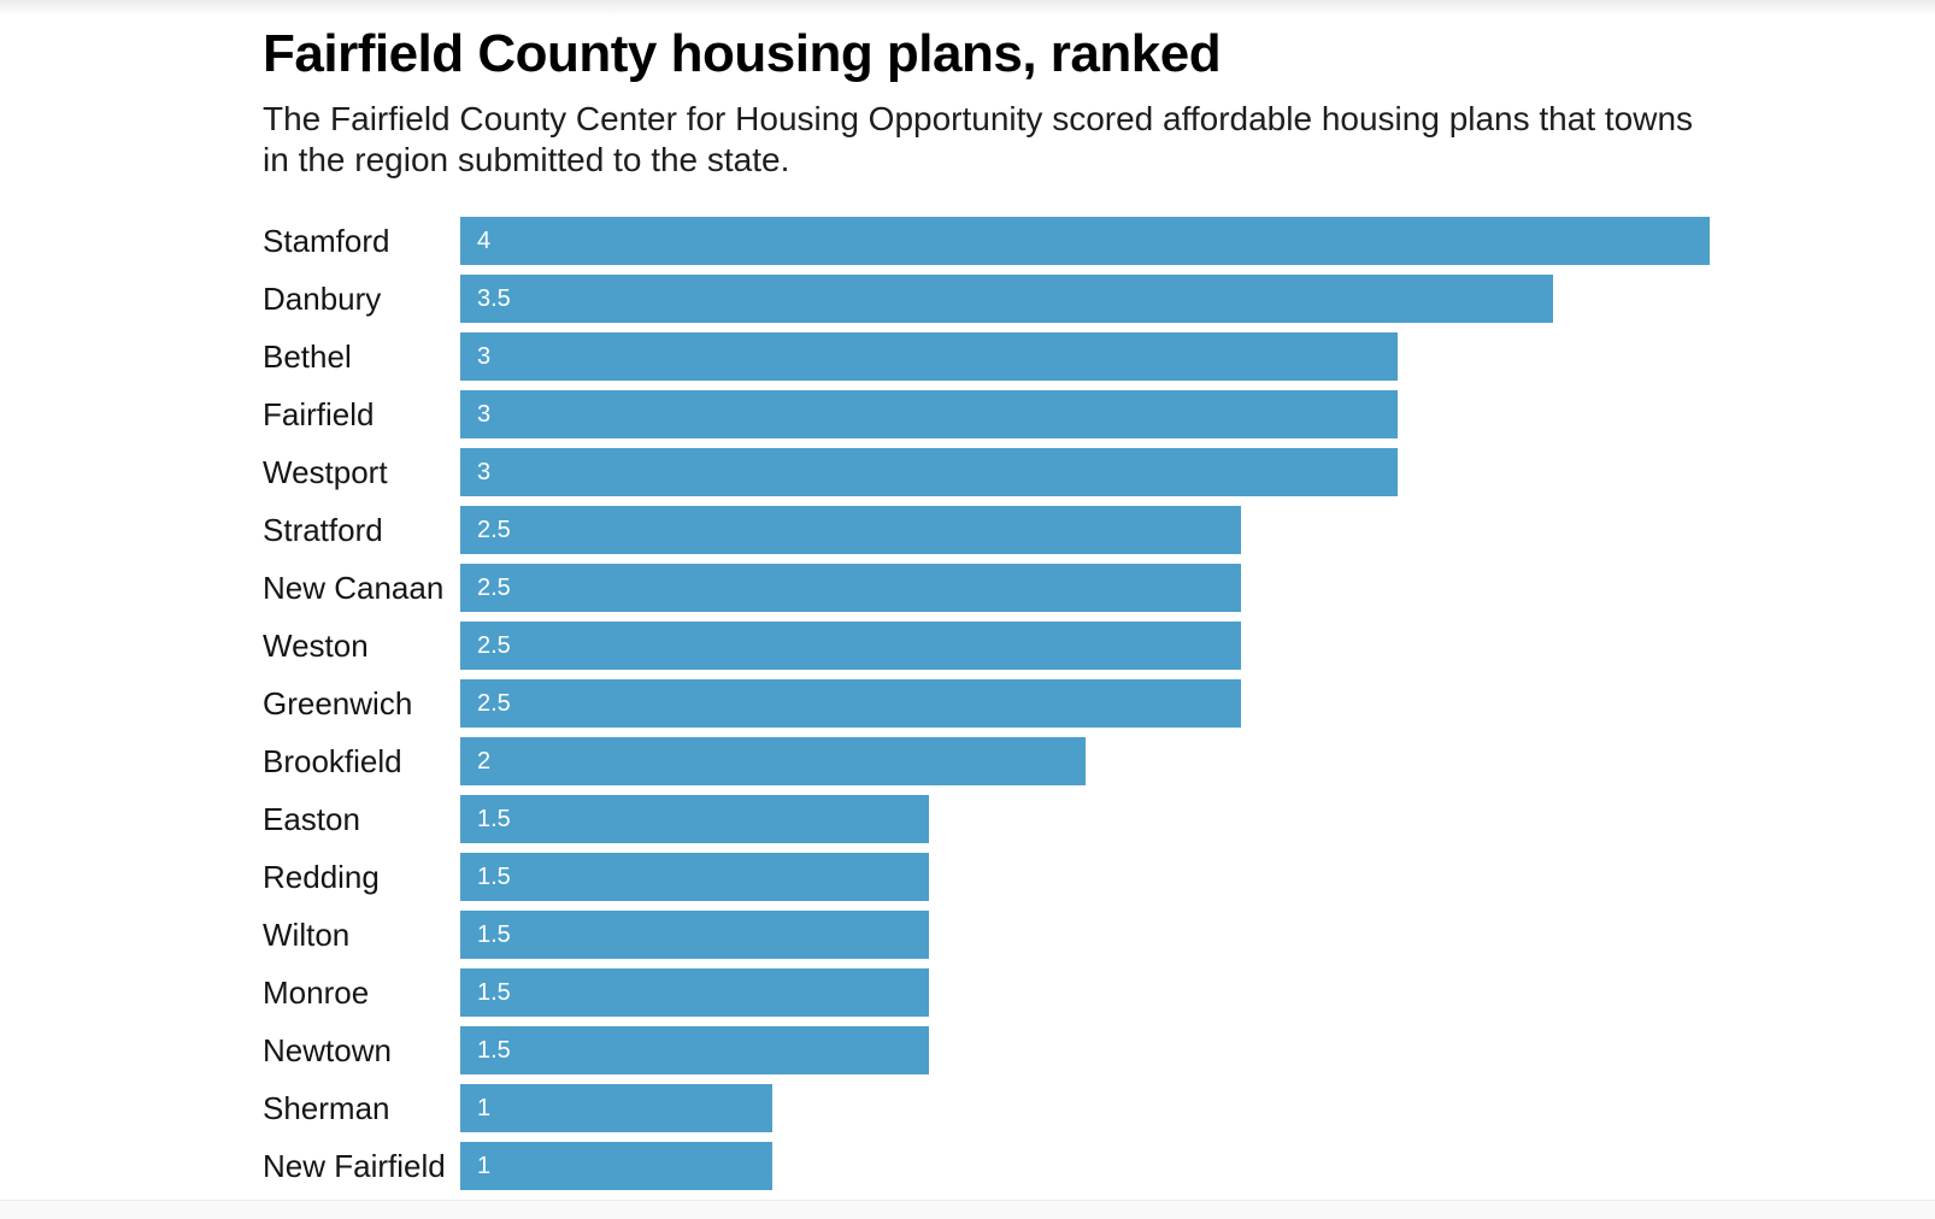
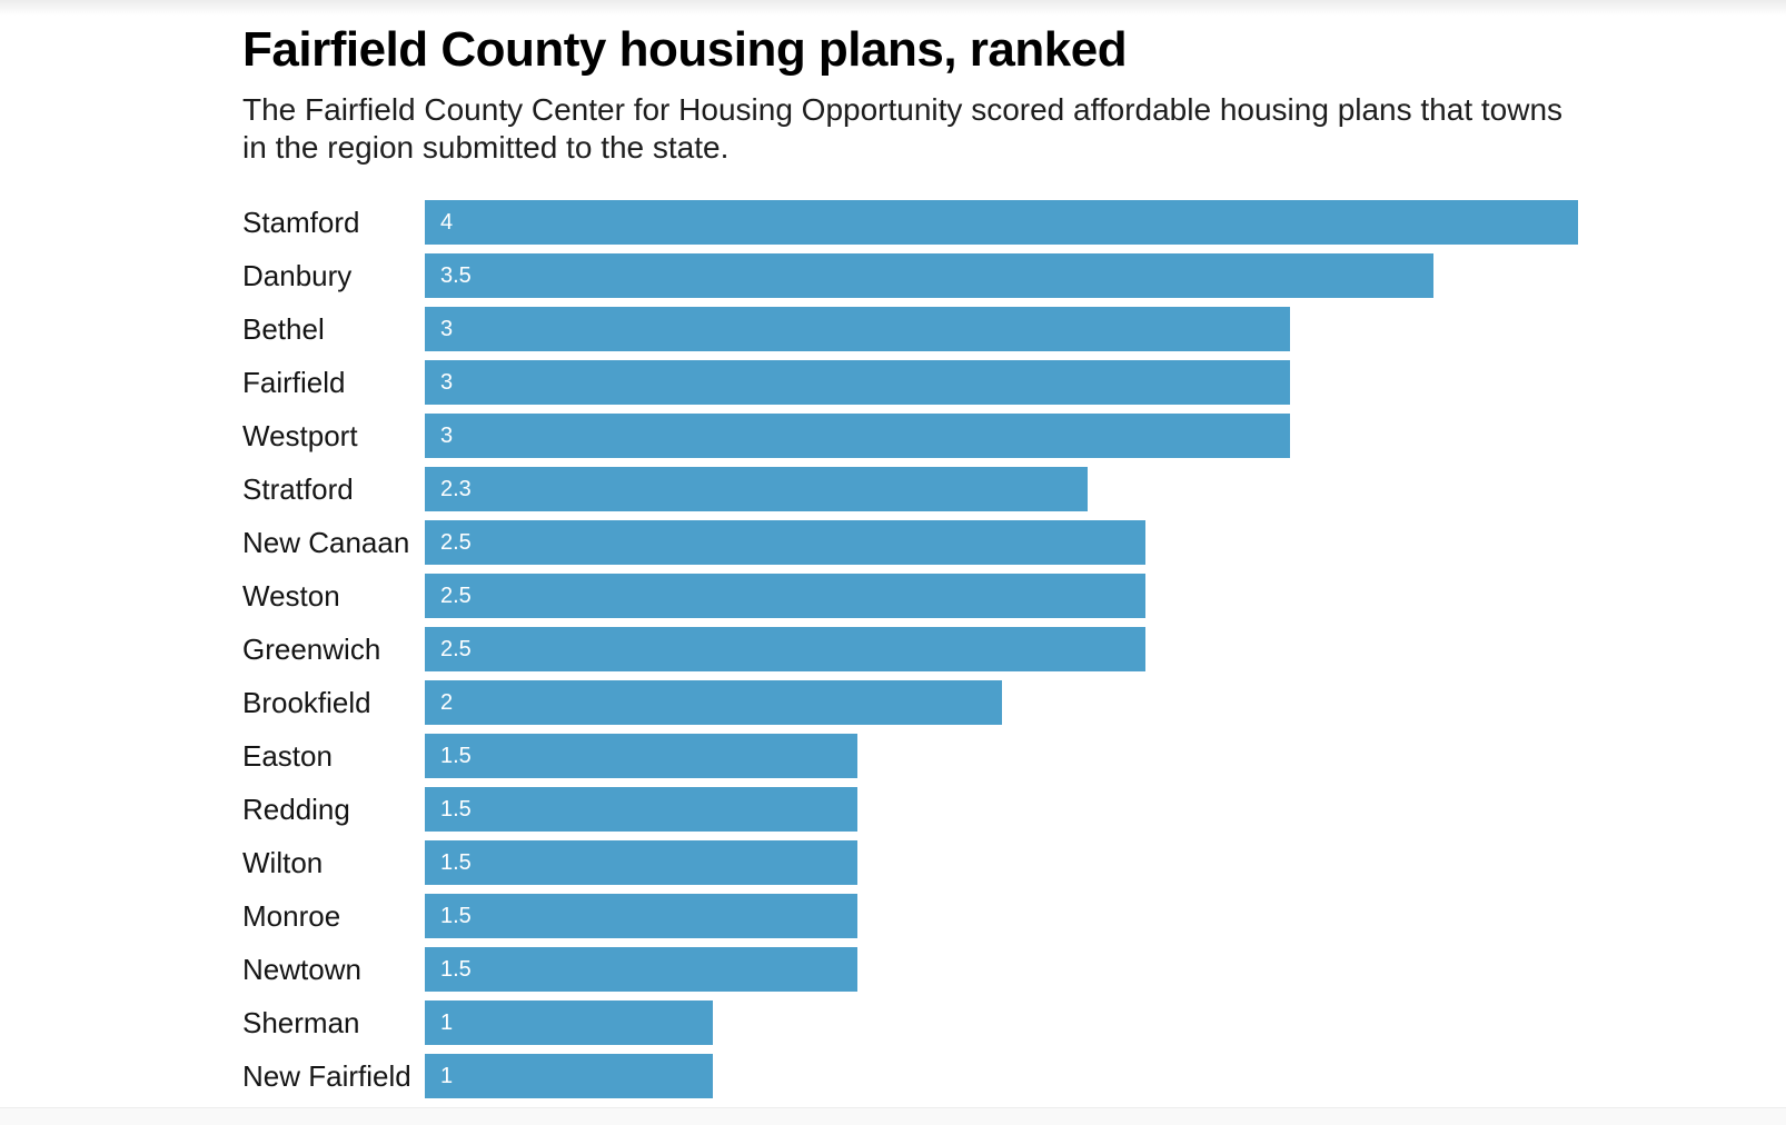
Stratford: 2.5 -> 2.3
